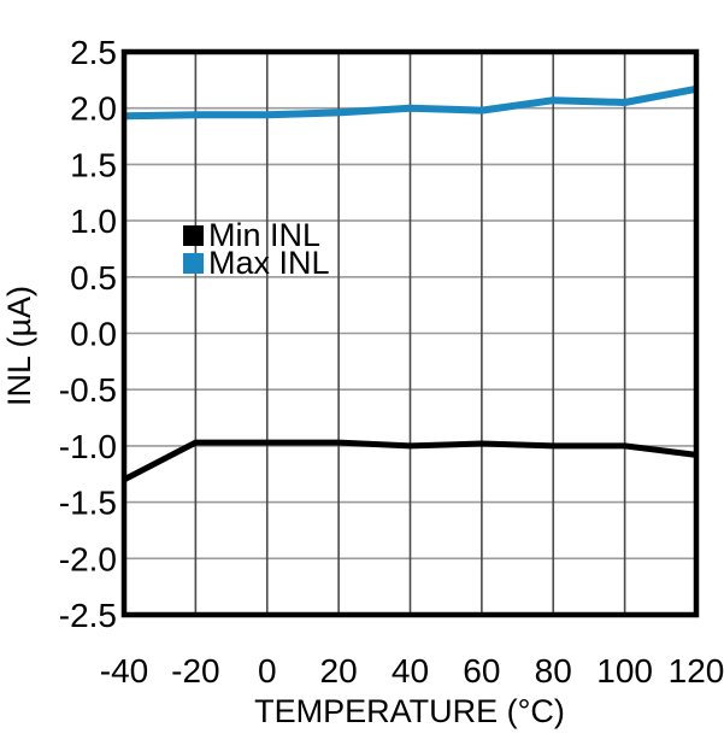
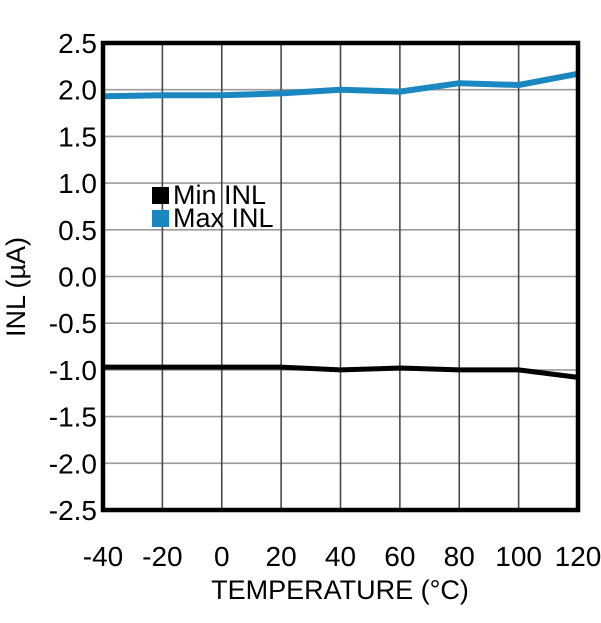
Min INL/-40: -1.3 -> -1.0
